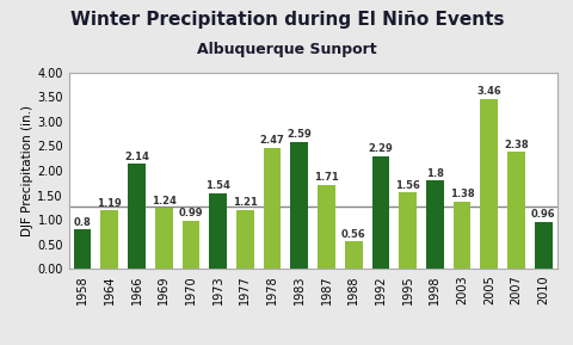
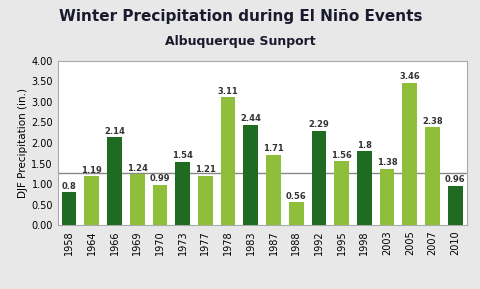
1978: 2.47 -> 3.11
1983: 2.59 -> 2.44
